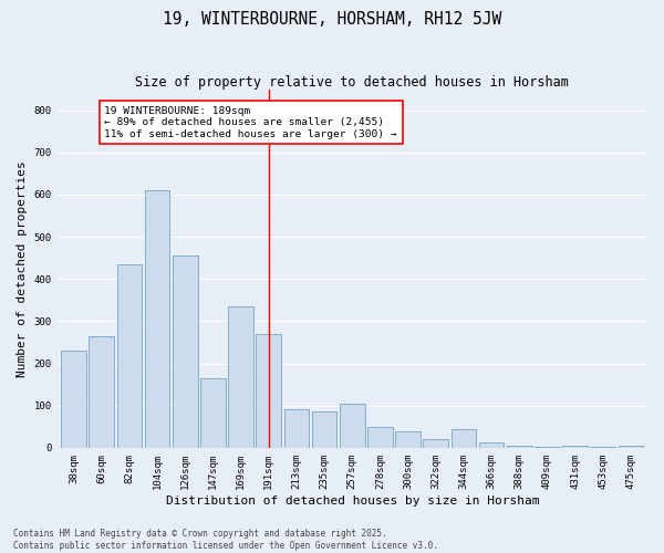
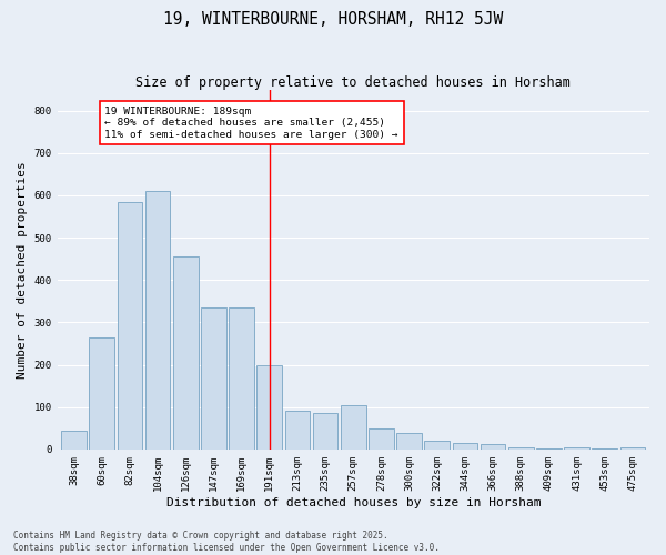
38sqm: 230 -> 45
82sqm: 435 -> 585
147sqm: 165 -> 335
191sqm: 270 -> 200
344sqm: 45 -> 15
